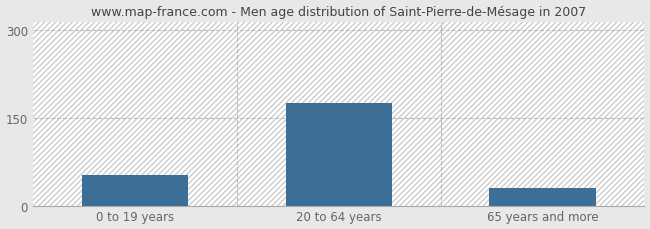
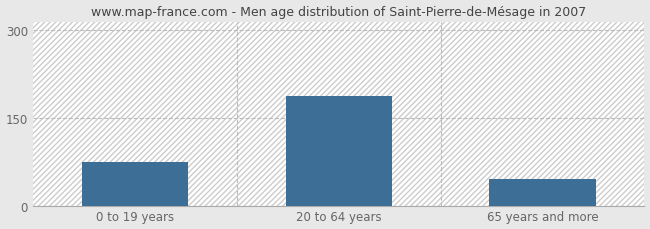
0 to 19 years: 52 -> 74
20 to 64 years: 175 -> 188
65 years and more: 30 -> 46
